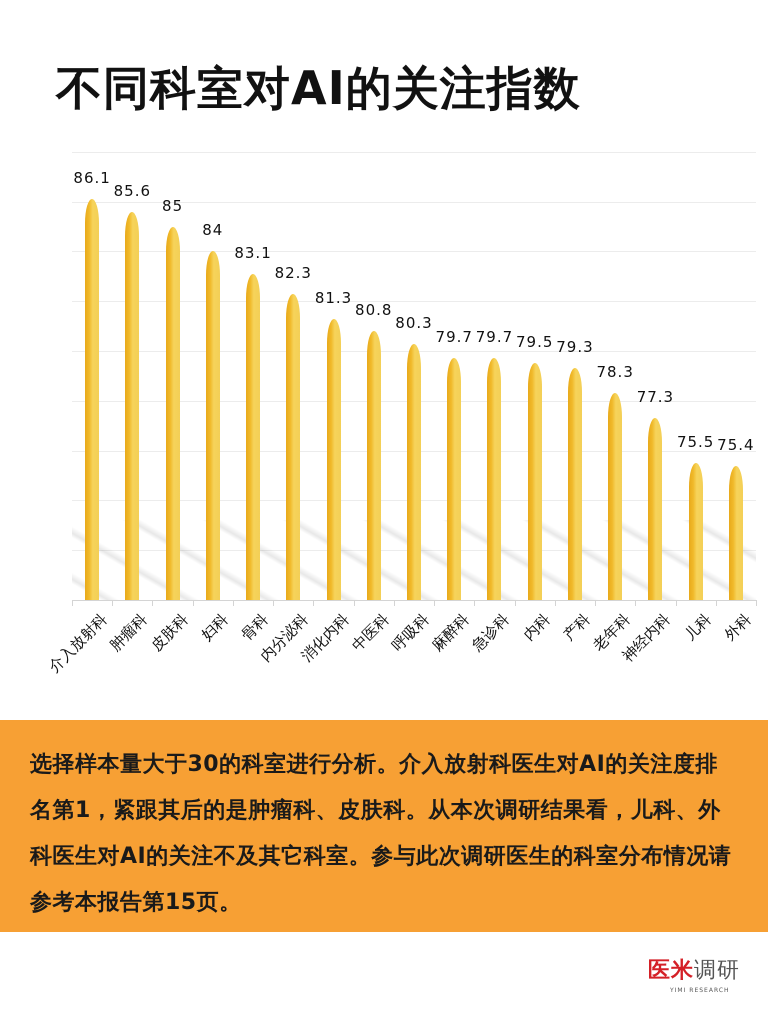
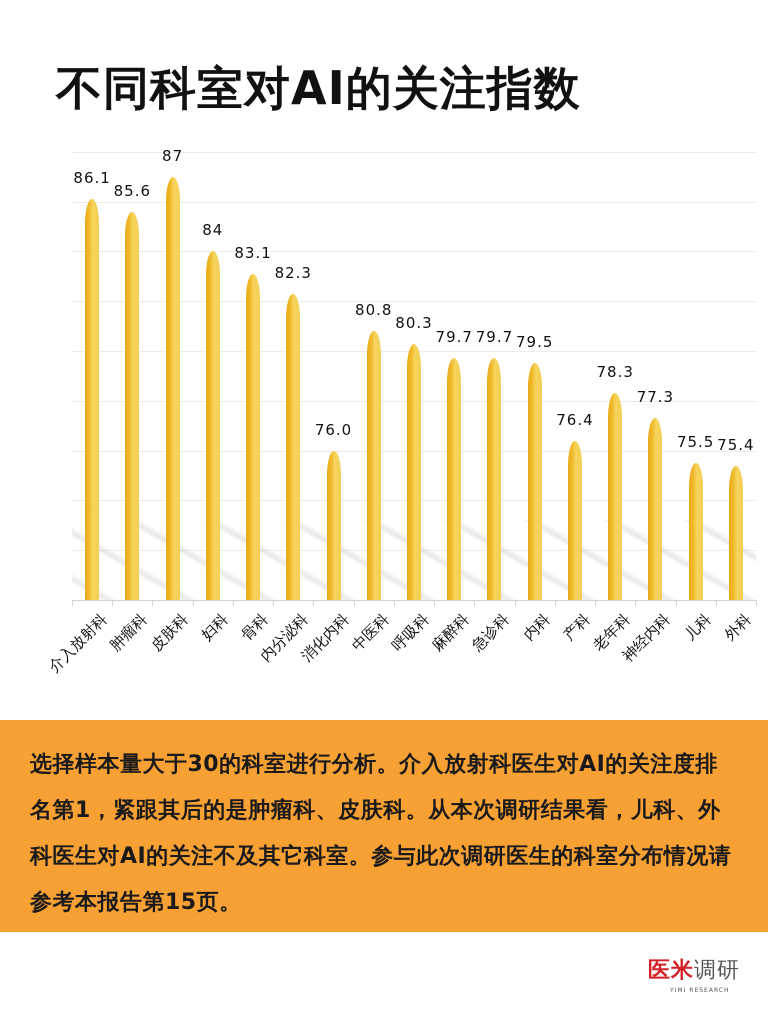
皮肤科: 85 -> 87
消化内科: 81.3 -> 76.0
产科: 79.3 -> 76.4
